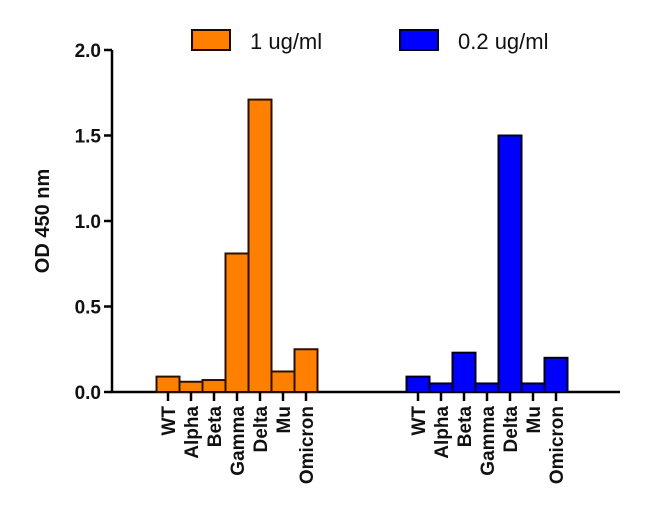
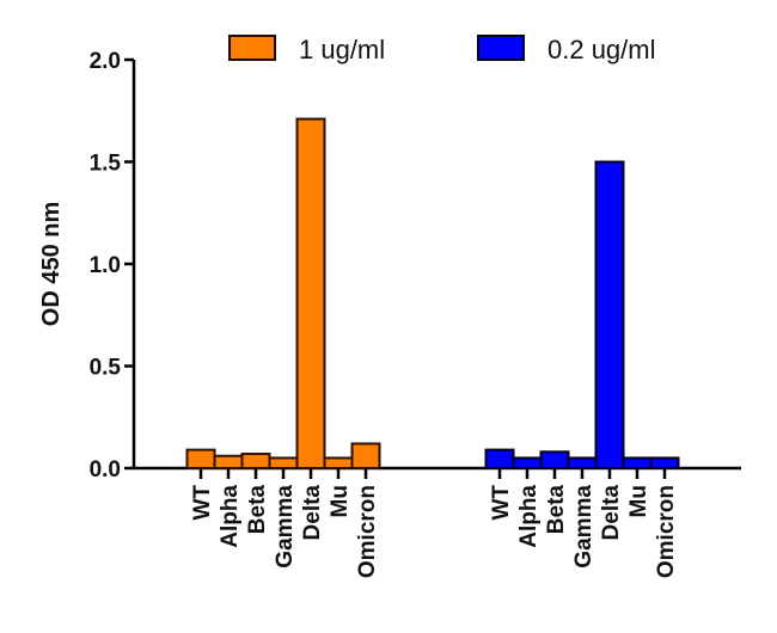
0.2 ug/ml/Beta: 0.23 -> 0.08
1 ug/ml/Gamma: 0.81 -> 0.05
1 ug/ml/Mu: 0.12 -> 0.05
1 ug/ml/Omicron: 0.25 -> 0.12
0.2 ug/ml/Omicron: 0.20 -> 0.05
